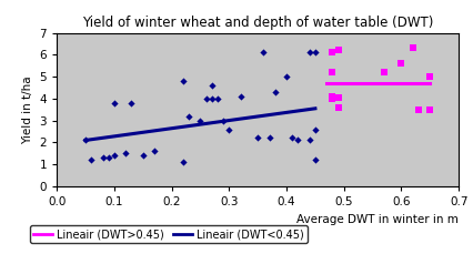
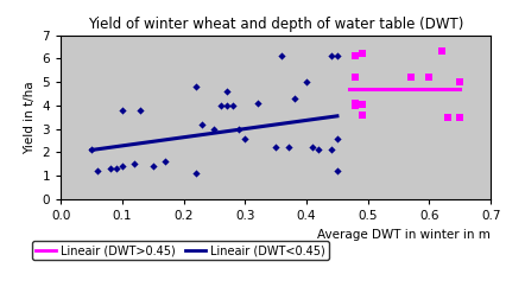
Lineair (DWT>0.45)/0.6: 5.6 -> 5.2
